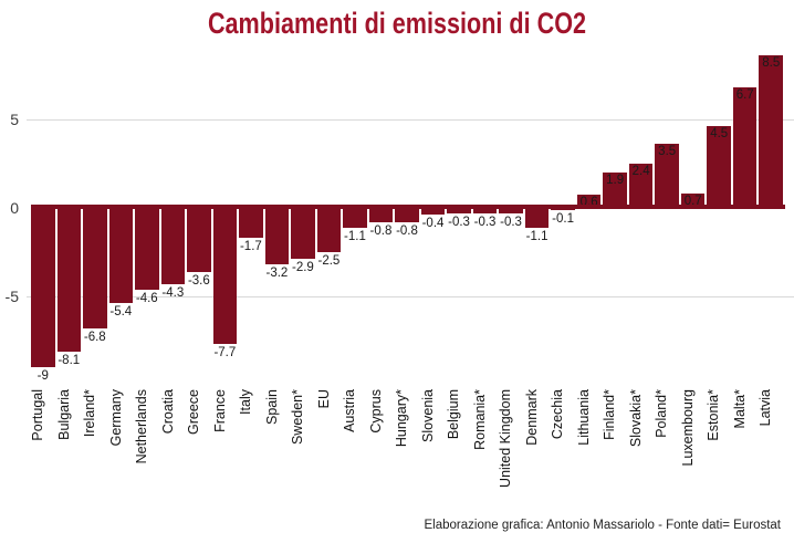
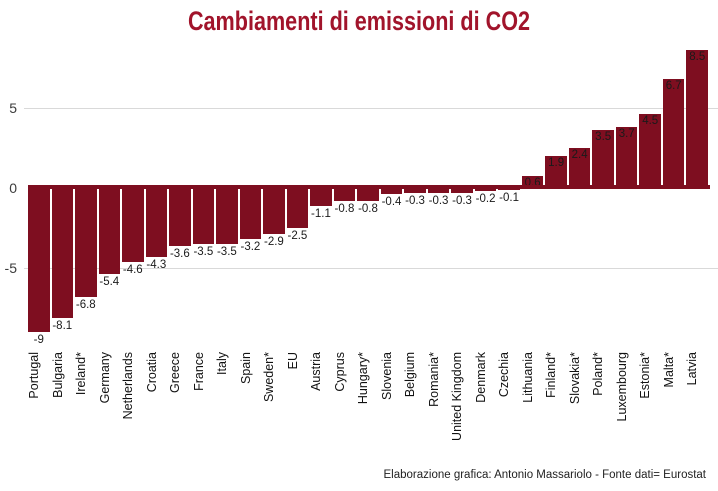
France: -7.7 -> -3.5
Italy: -1.7 -> -3.5
Denmark: -1.1 -> -0.2
Luxembourg: 0.7 -> 3.7
